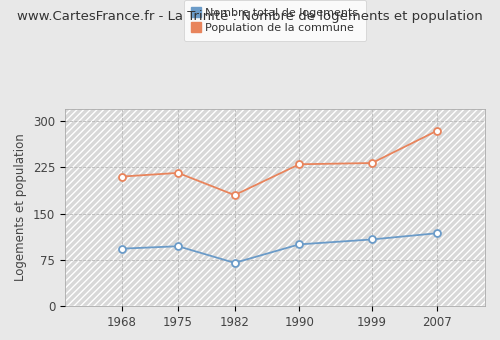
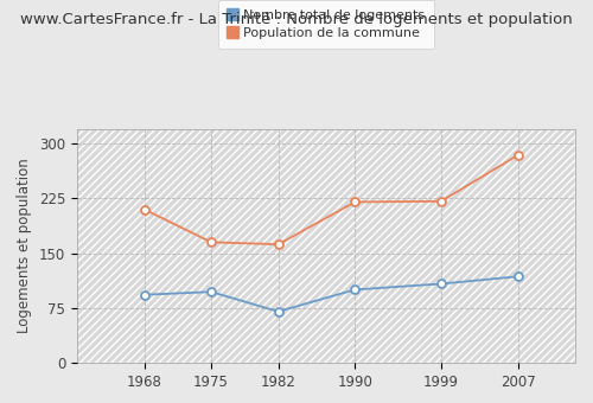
Population de la commune/1975: 216 -> 165
Population de la commune/1982: 180 -> 162
Population de la commune/1990: 230 -> 220
Population de la commune/1999: 232 -> 221
